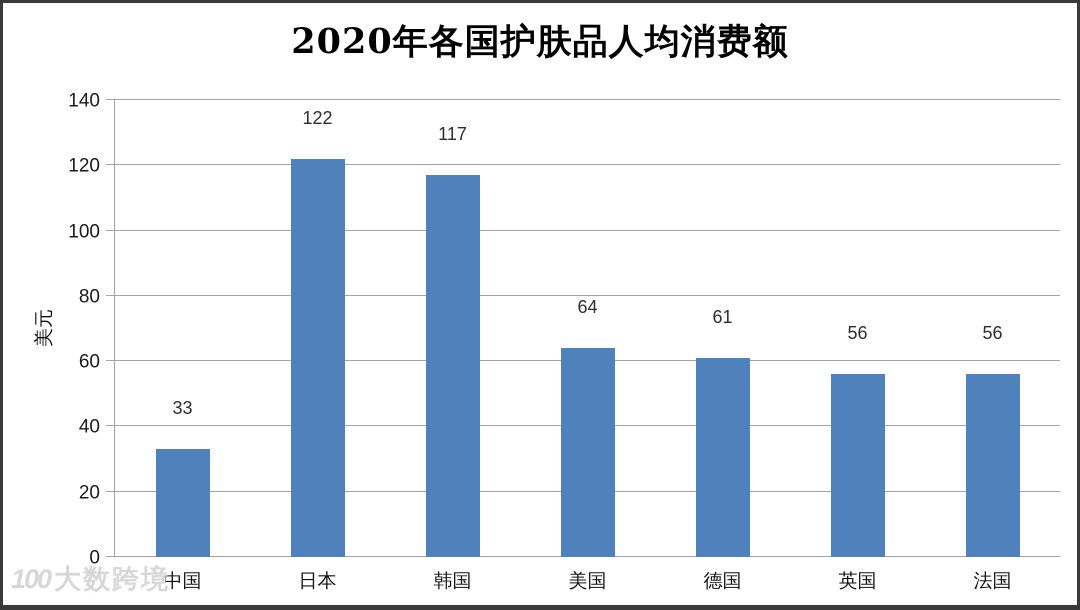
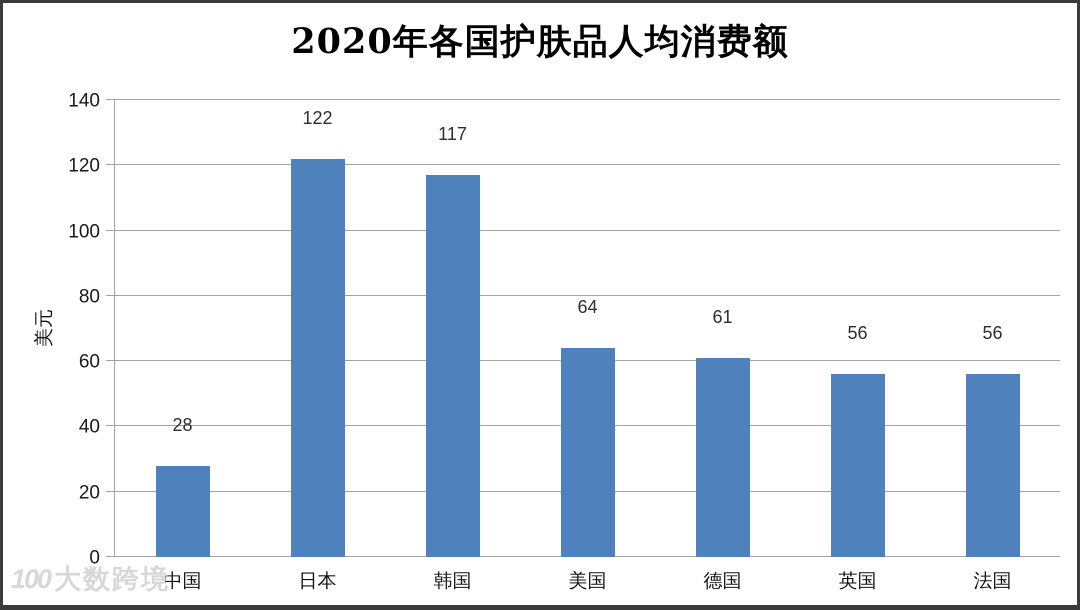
中国: 33 -> 28
